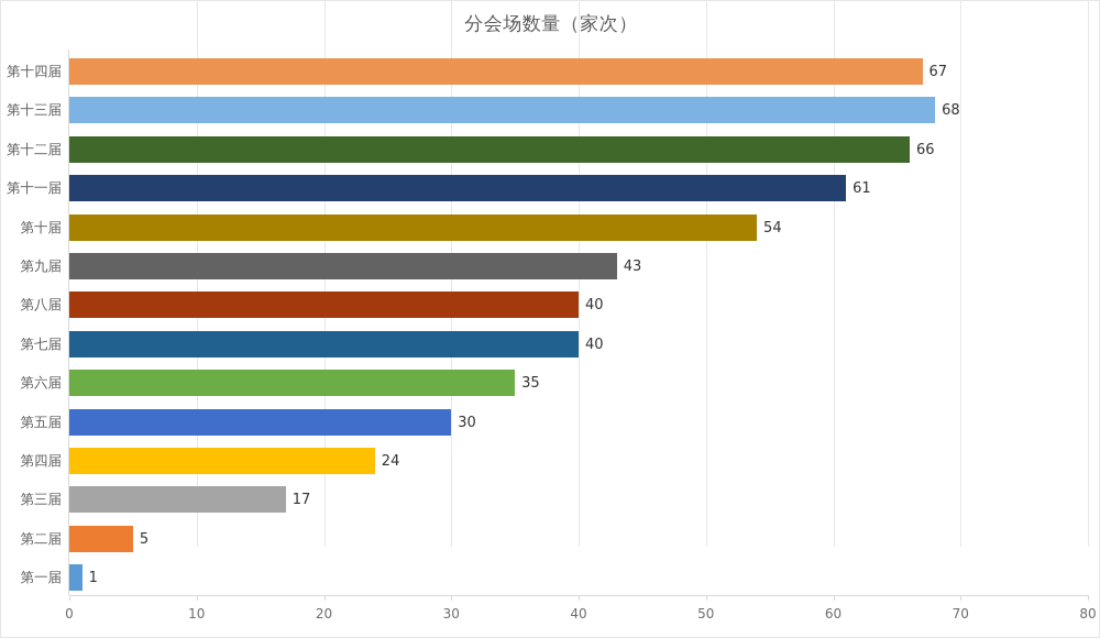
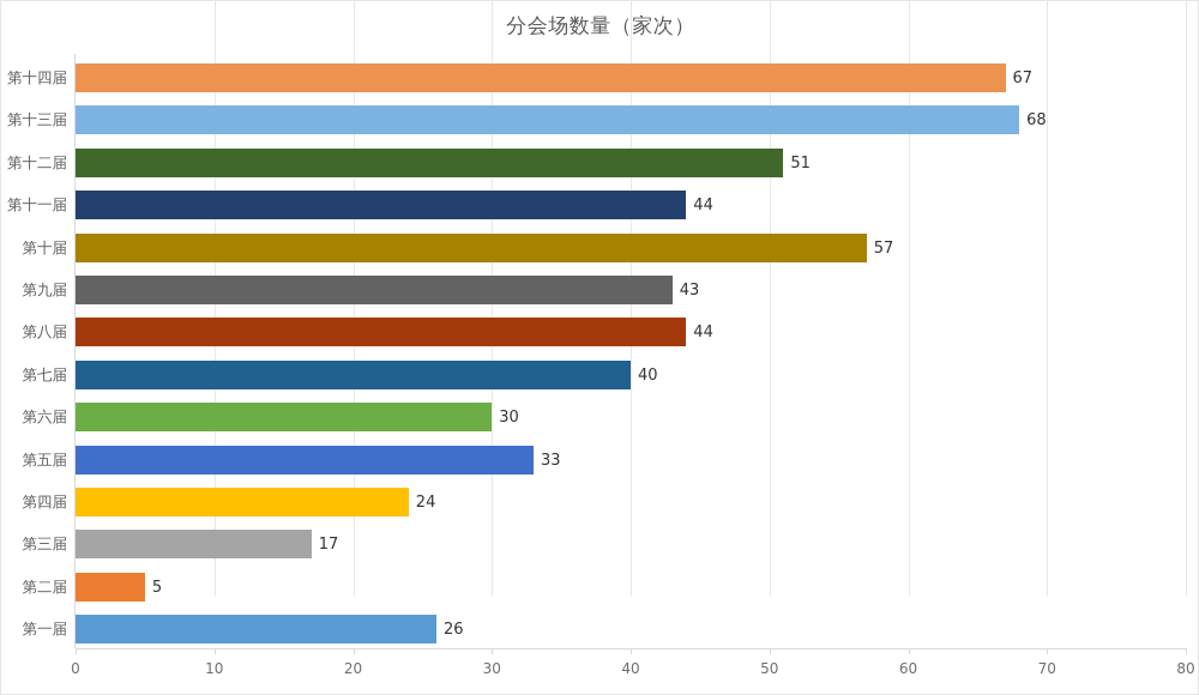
第十二届: 66 -> 51
第十一届: 61 -> 44
第十届: 54 -> 57
第八届: 40 -> 44
第六届: 35 -> 30
第五届: 30 -> 33
第一届: 1 -> 26
